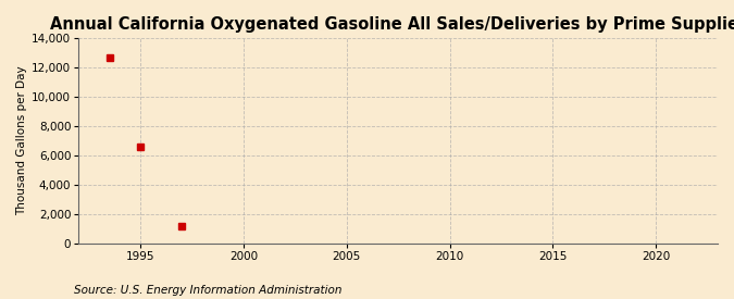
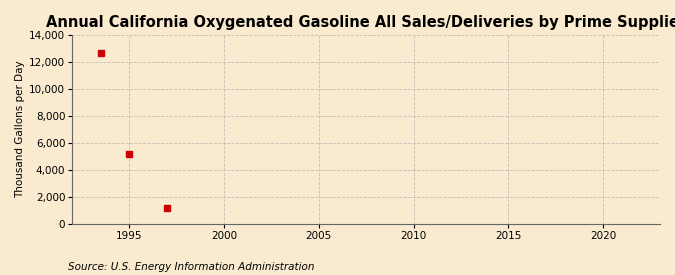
1995: 6,600 -> 5,200
